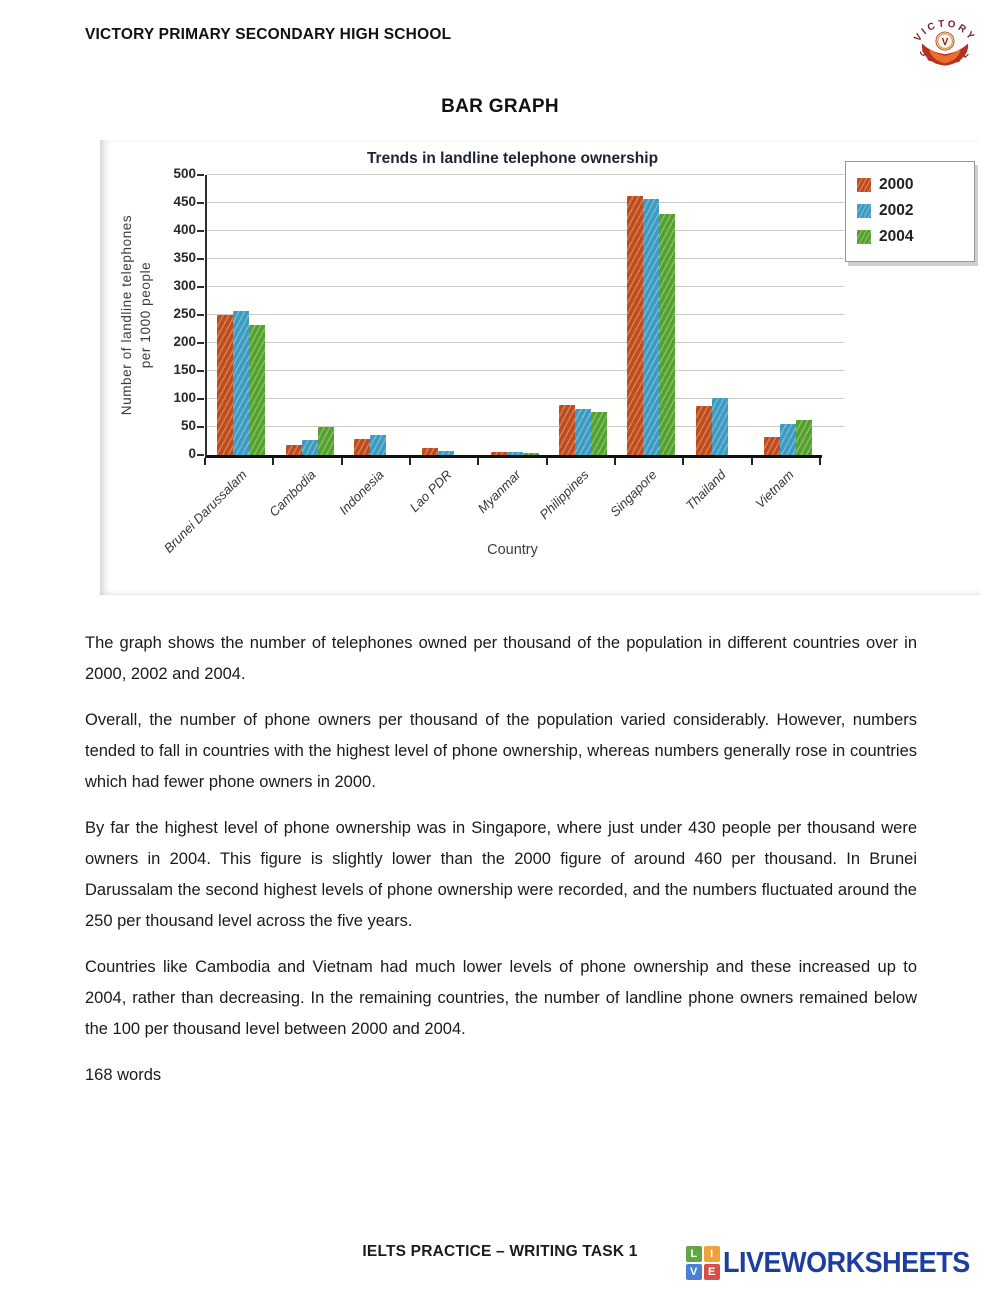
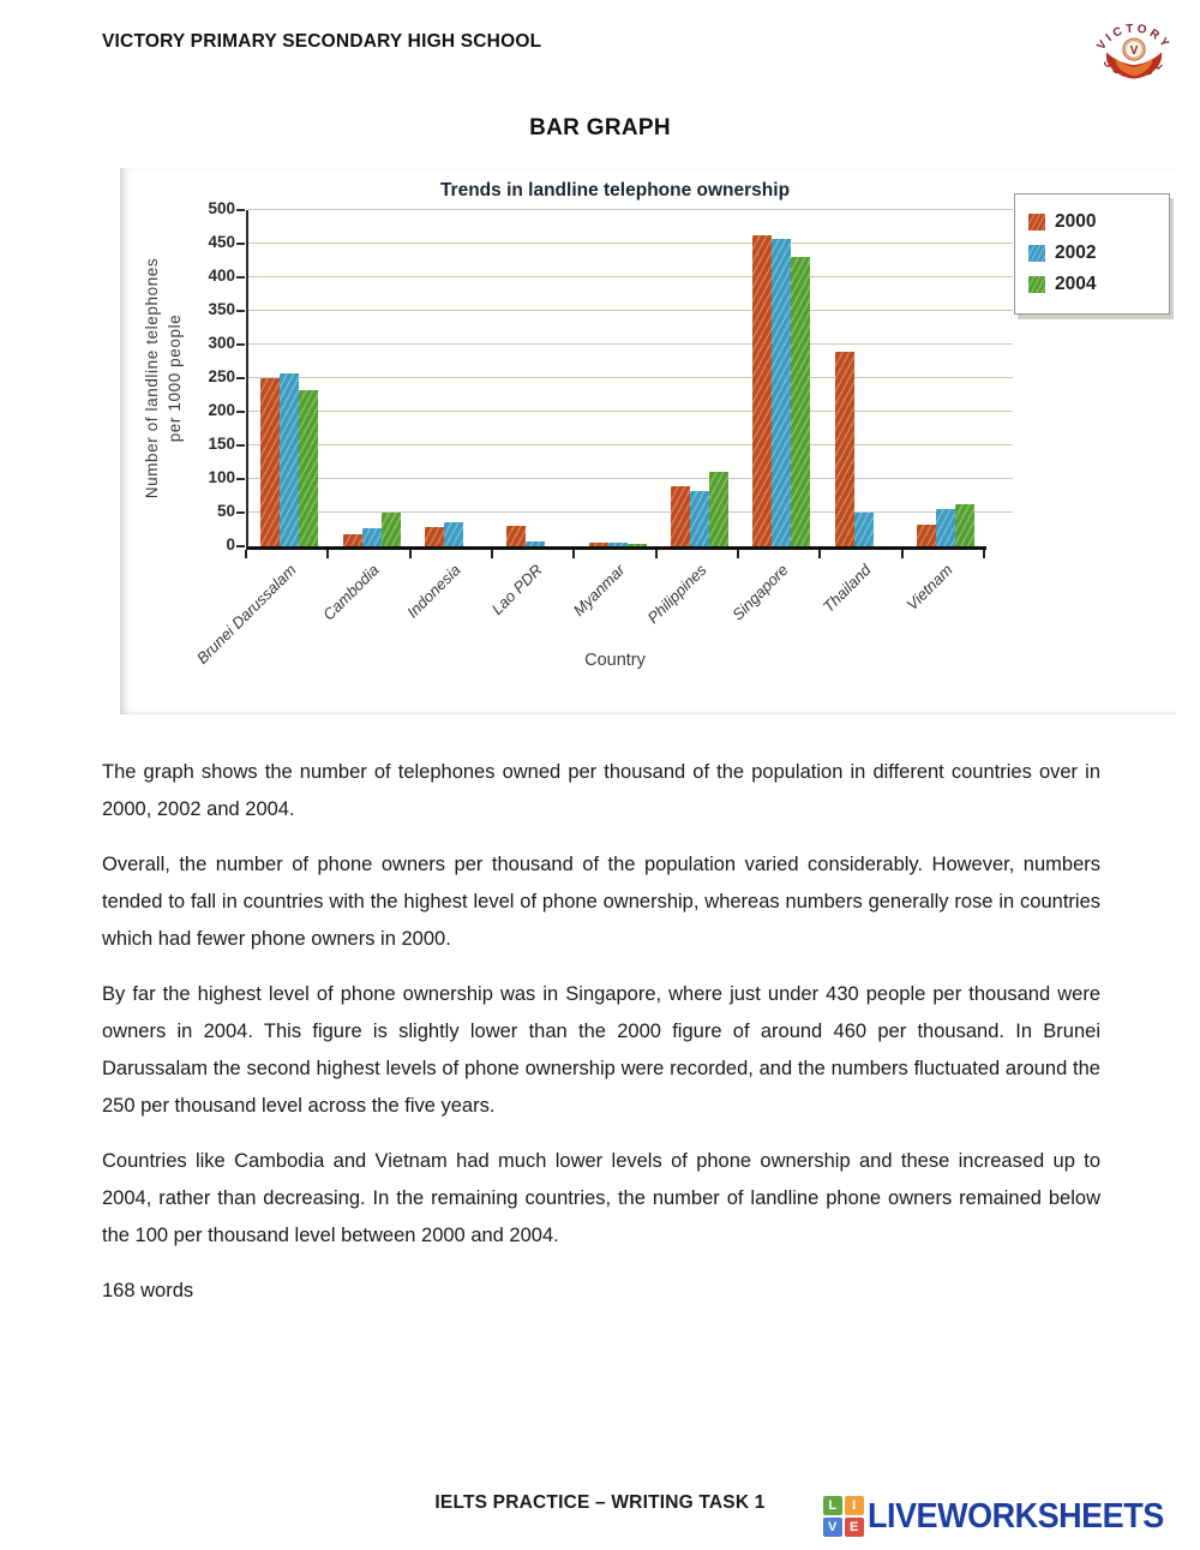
2000/Lao PDR: 10 -> 30
2004/Philippines: 80 -> 110
2000/Thailand: 90 -> 290
2002/Thailand: 100 -> 50
